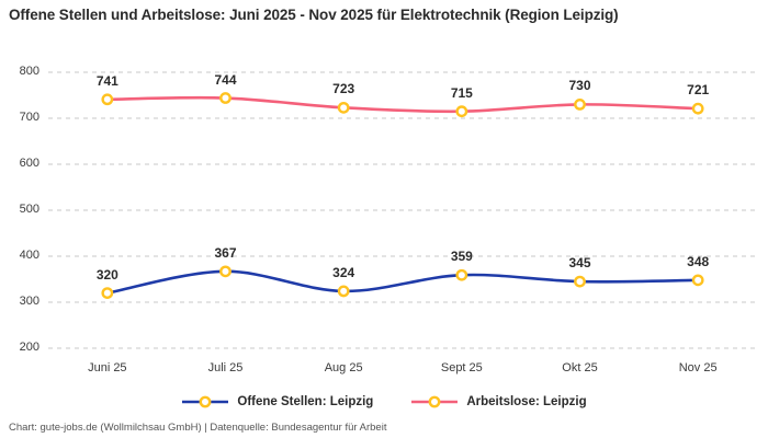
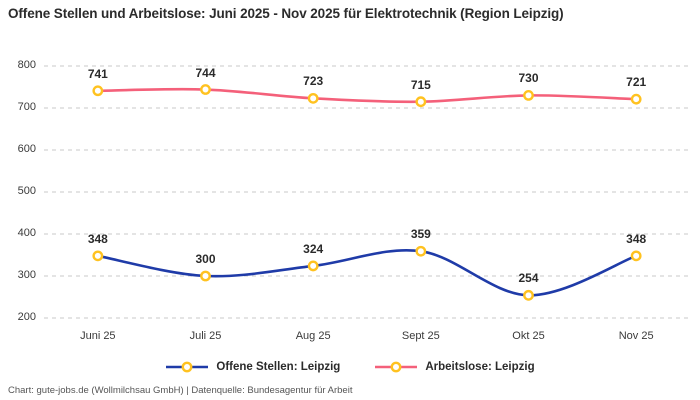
Offene Stellen: Leipzig/Juni 25: 320 -> 348
Offene Stellen: Leipzig/Juli 25: 367 -> 300
Offene Stellen: Leipzig/Okt 25: 345 -> 254
